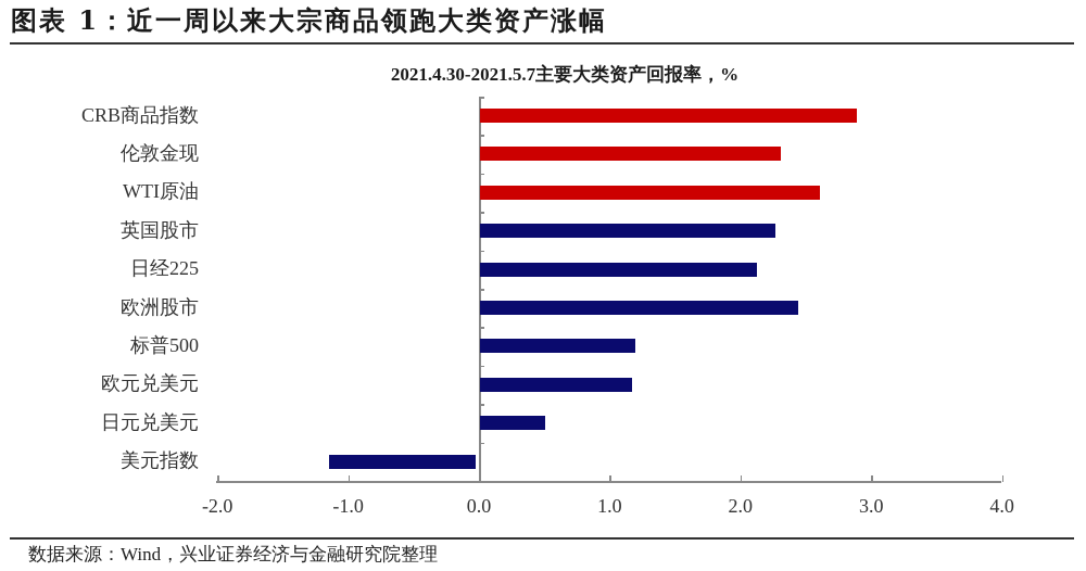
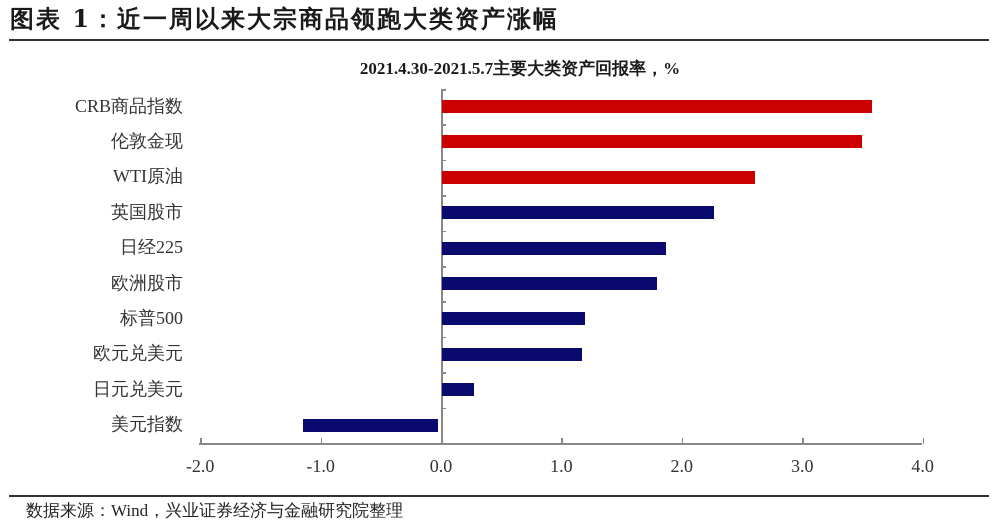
CRB商品指数: 2.89 -> 3.58
伦敦金现: 2.31 -> 3.50
日经225: 2.13 -> 1.87
欧洲股市: 2.44 -> 1.79
日元兑美元: 0.51 -> 0.27
